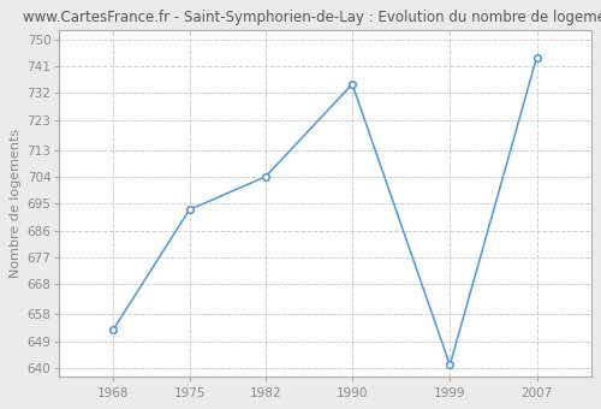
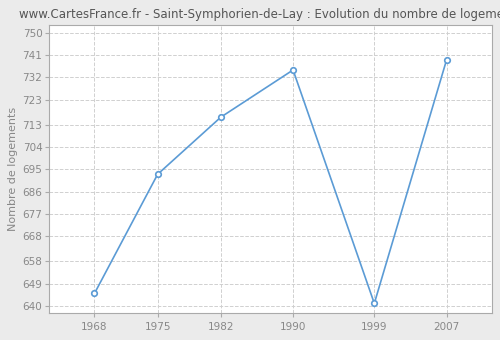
1968: 653 -> 645
1982: 704 -> 716
2007: 744 -> 739
